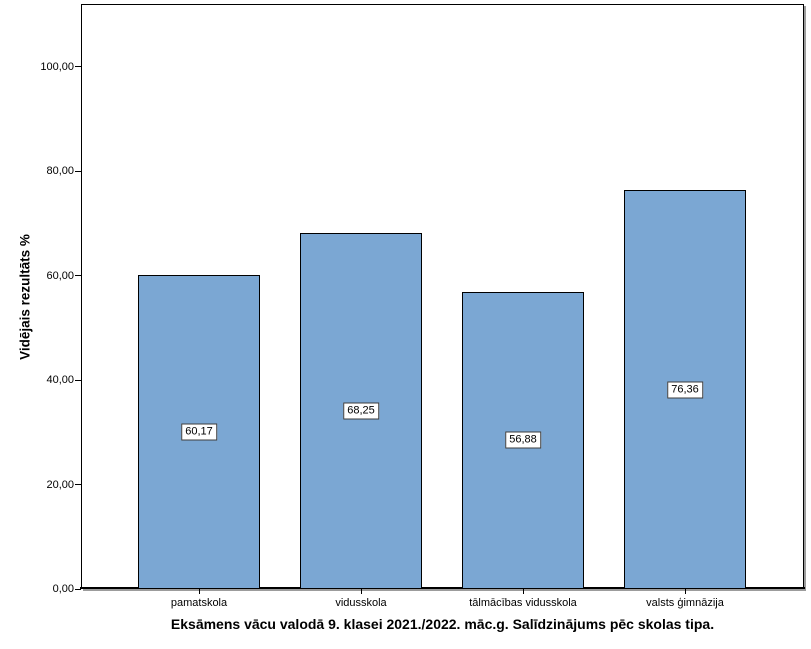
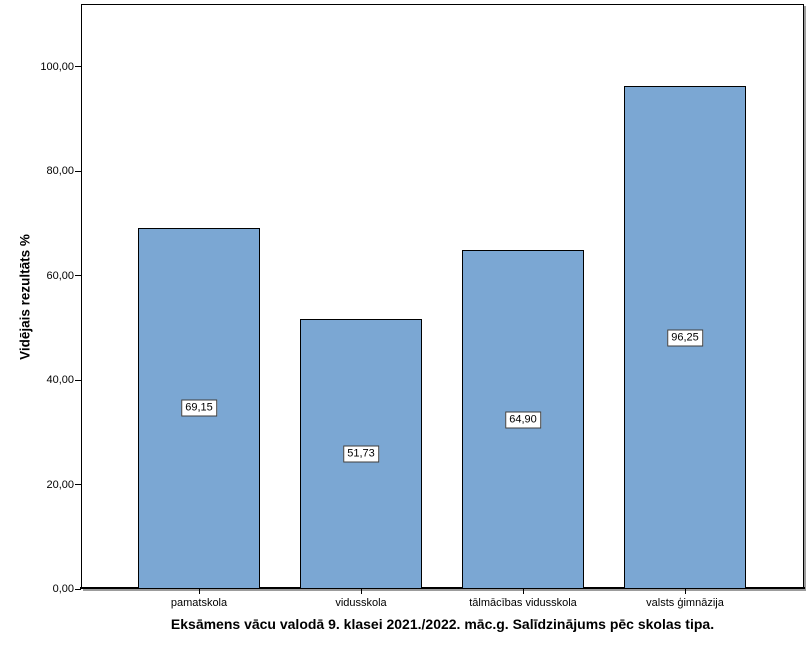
pamatskola: 60,17 -> 69,15
vidusskola: 68,25 -> 51,73
tālmācības vidusskola: 56,88 -> 64,90
valsts ģimnāzija: 76,36 -> 96,25
